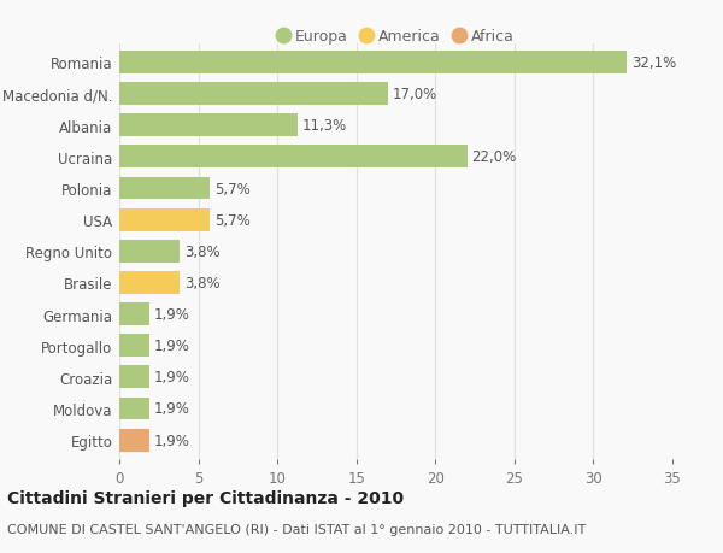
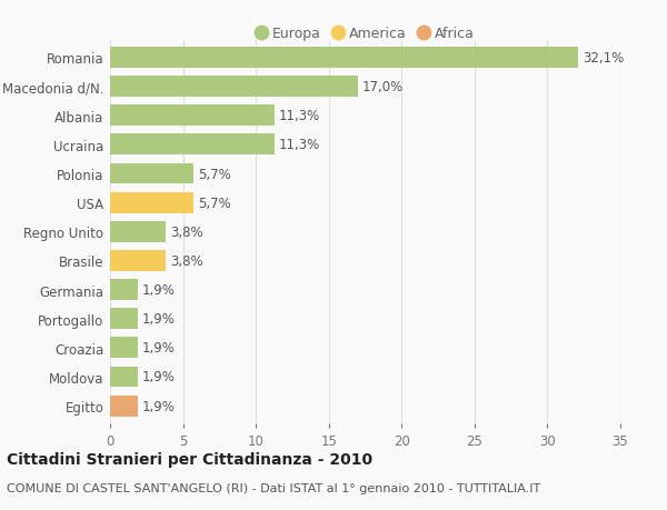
Ucraina: 22,0% -> 11,3%
